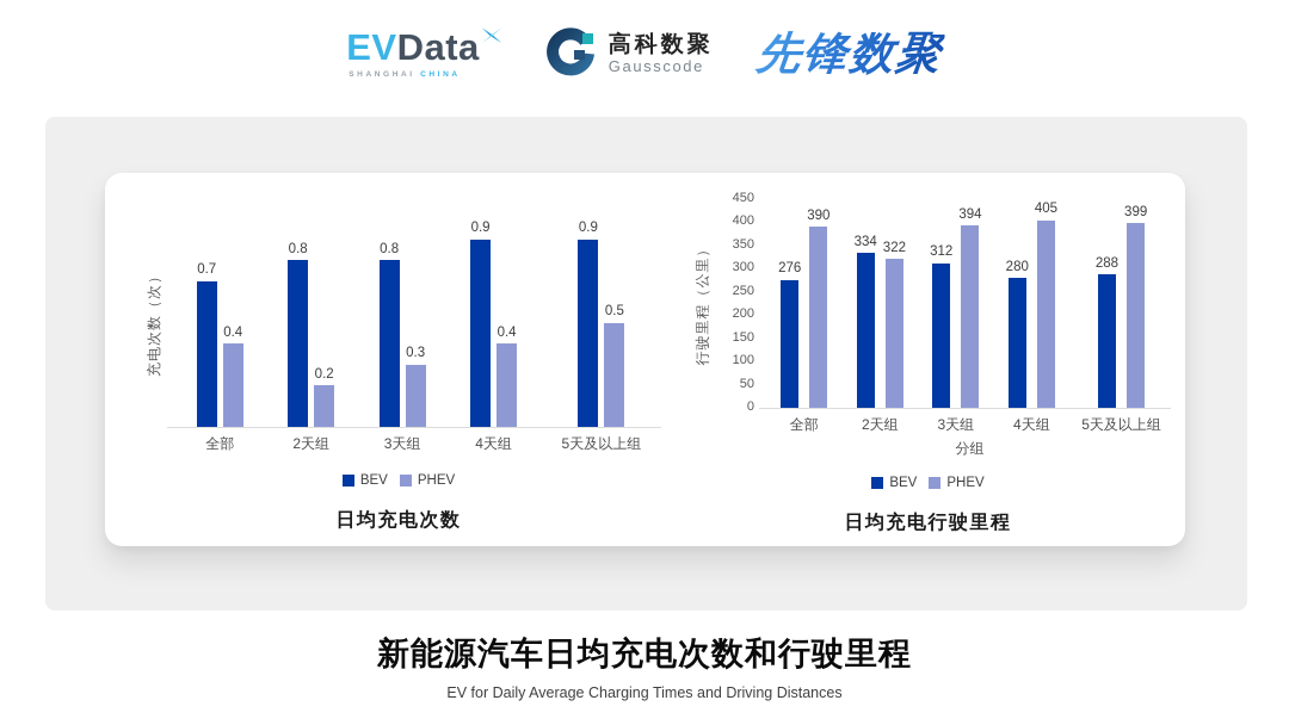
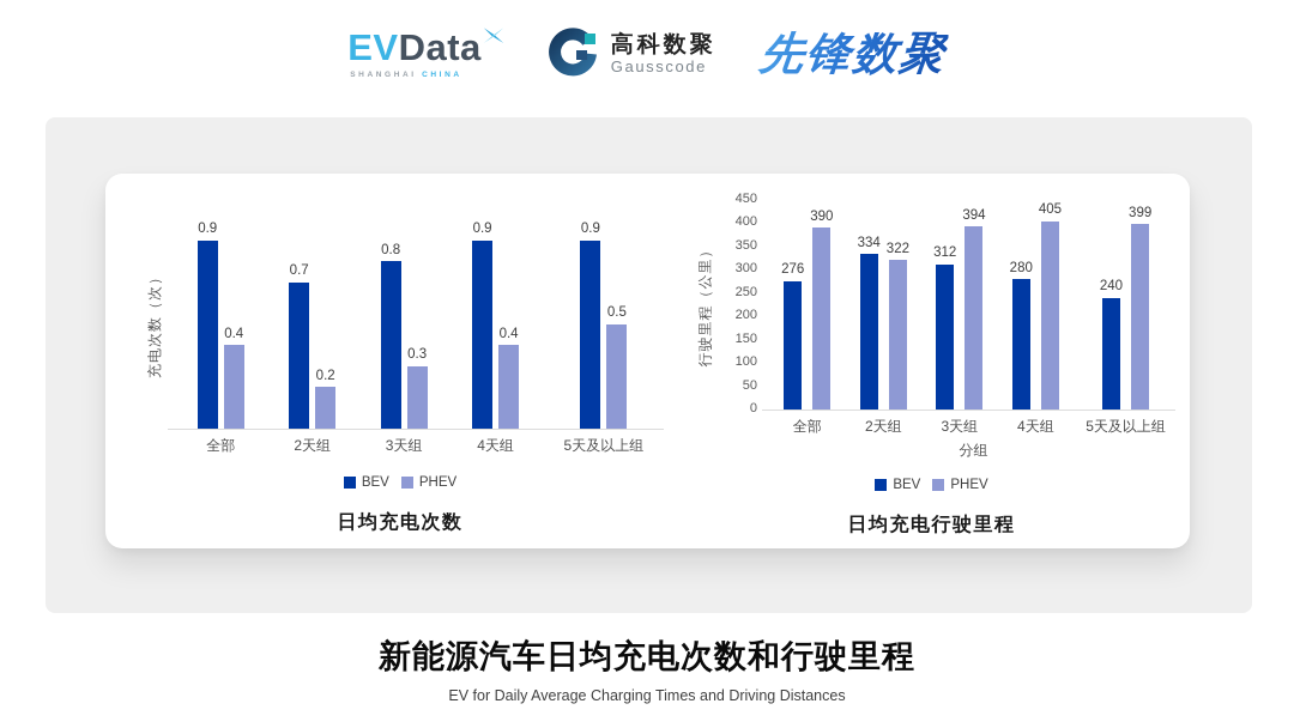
日均充电次数/BEV/全部: 0.7 -> 0.9
日均充电次数/BEV/2天组: 0.8 -> 0.7
日均充电行驶里程/BEV/5天及以上组: 288 -> 240
